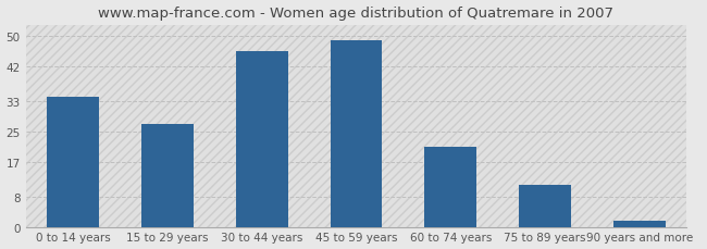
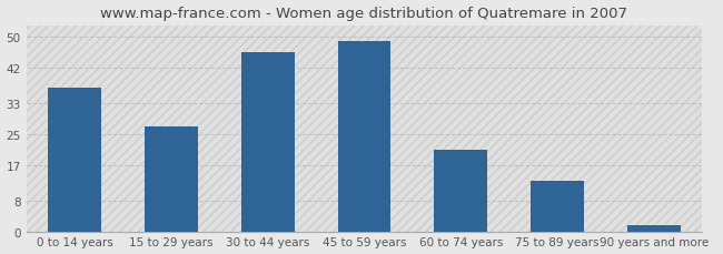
0 to 14 years: 34.0 -> 37.0
75 to 89 years: 11.0 -> 13.0
